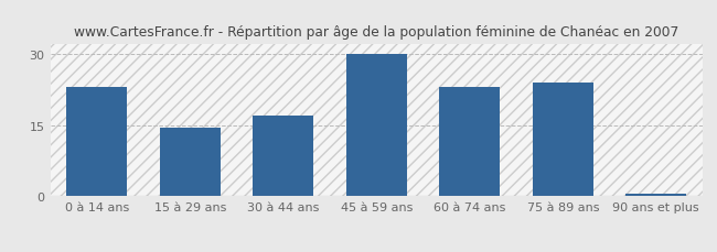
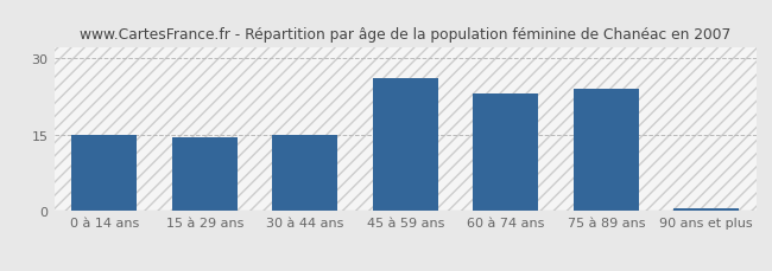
0 à 14 ans: 23.0 -> 15.0
30 à 44 ans: 17.0 -> 15.0
45 à 59 ans: 30.0 -> 26.0
